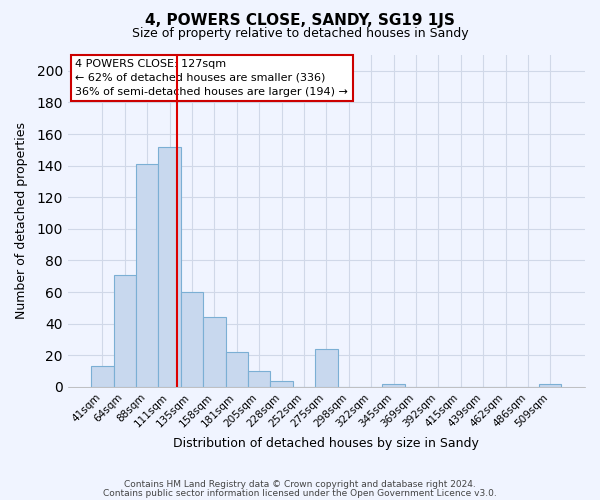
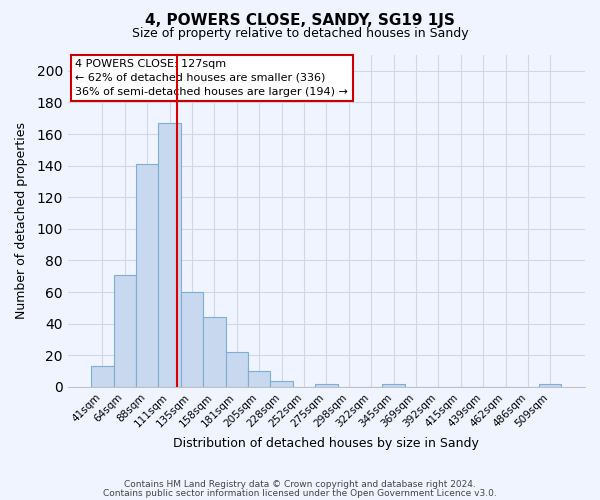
111sqm: 152 -> 167
275sqm: 24 -> 2
